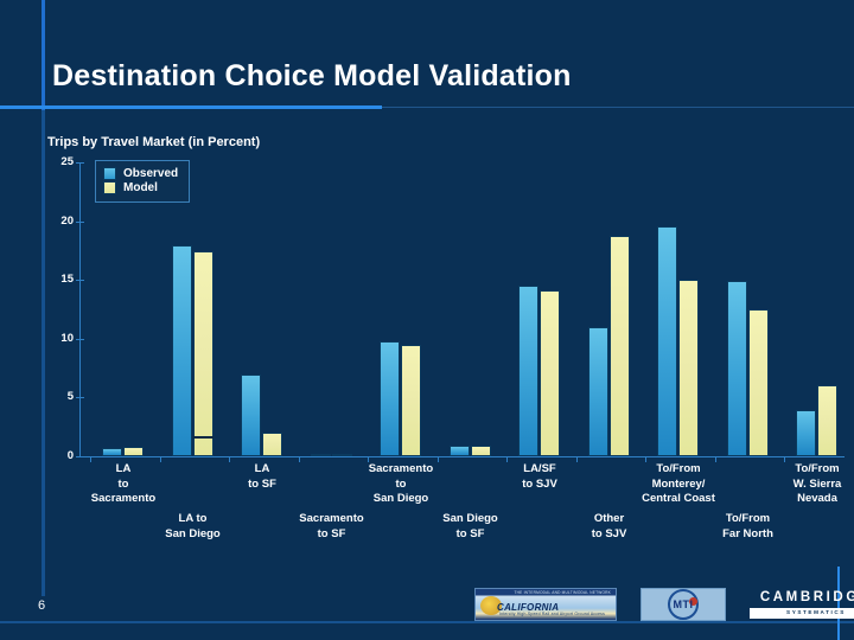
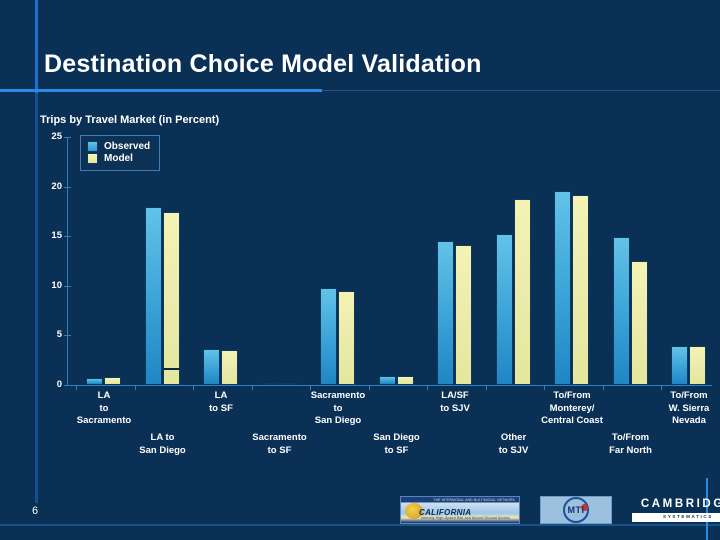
Observed/LA to SF: 7 -> 4
Model/LA to SF: 2 -> 4
Observed/Other to SJV: 11 -> 15
Model/To/From Monterey/ Central Coast: 15 -> 19
Model/To/From W. Sierra Nevada: 6 -> 4
